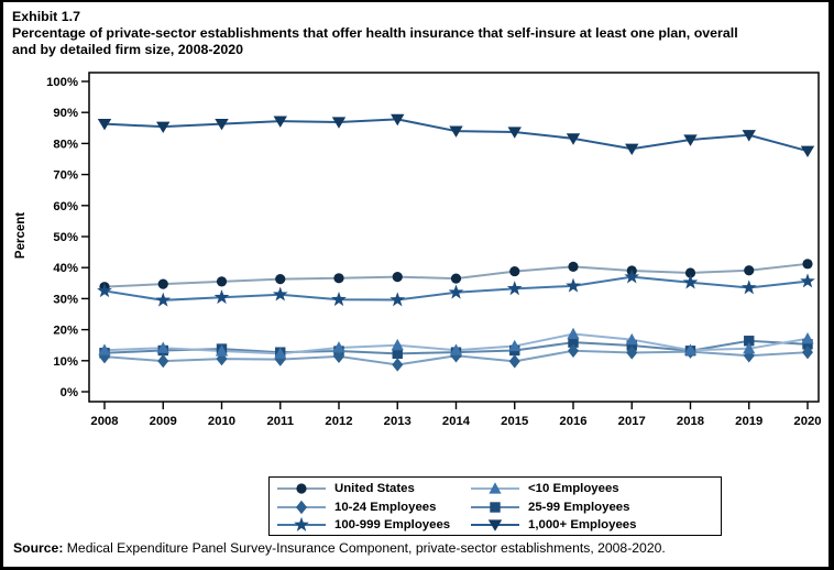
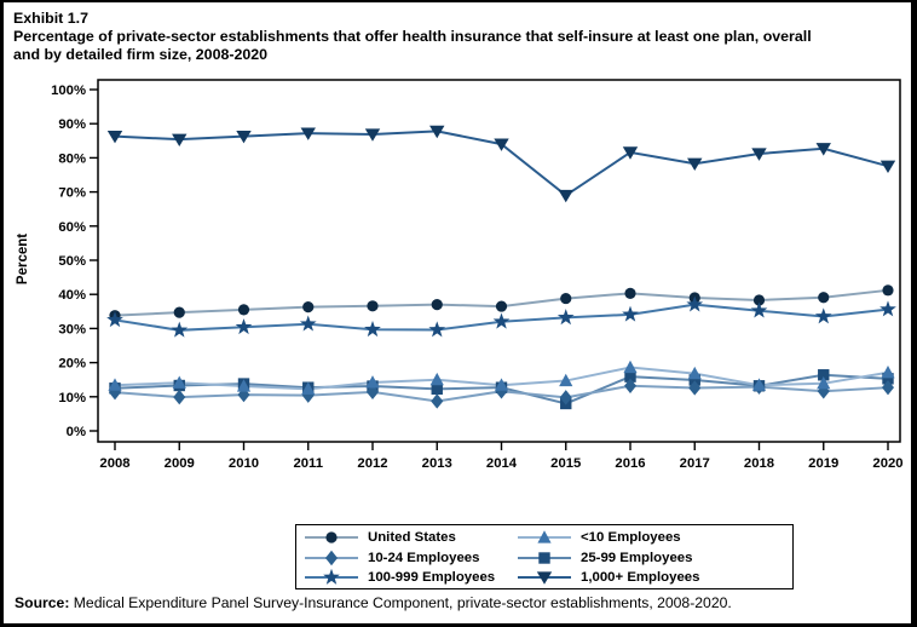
25-99 Employees/2015: 13% -> 8%
1,000+ Employees/2015: 84% -> 69%
